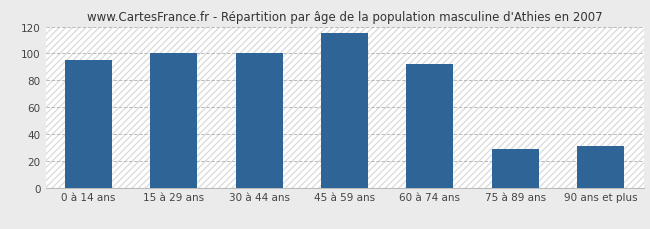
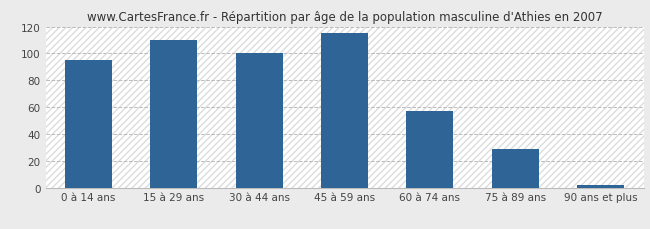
15 à 29 ans: 100 -> 110
60 à 74 ans: 92 -> 57
90 ans et plus: 31 -> 2
